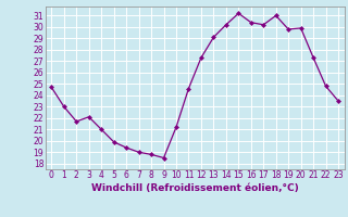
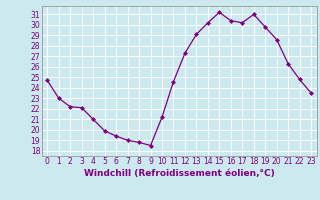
2: 21.7 -> 22.2
20: 29.9 -> 28.6
21: 27.3 -> 26.3
